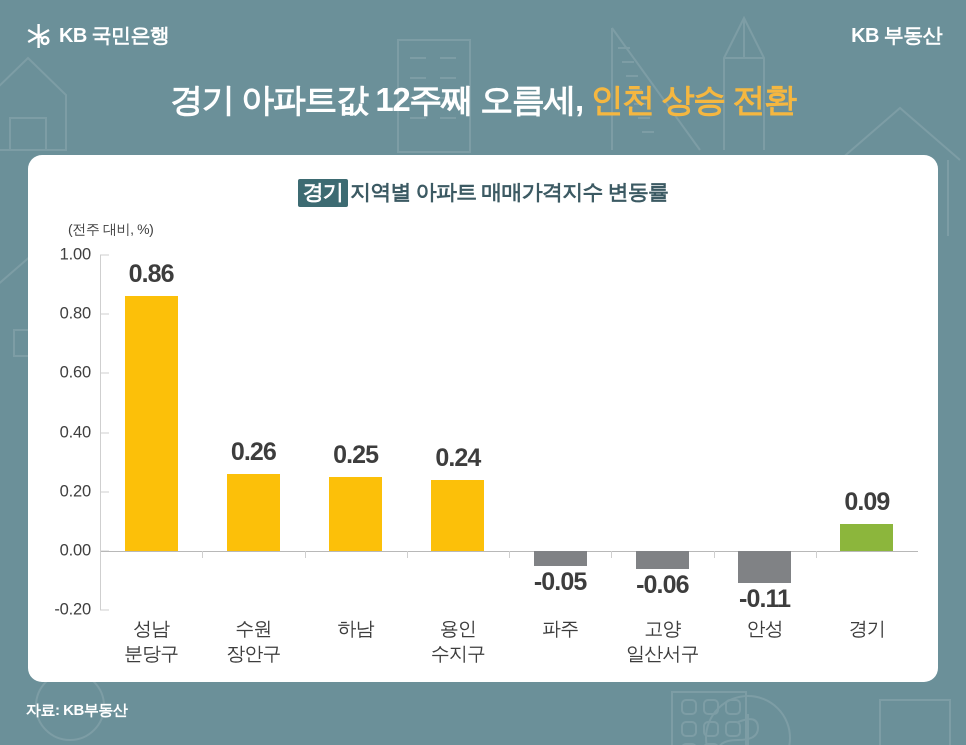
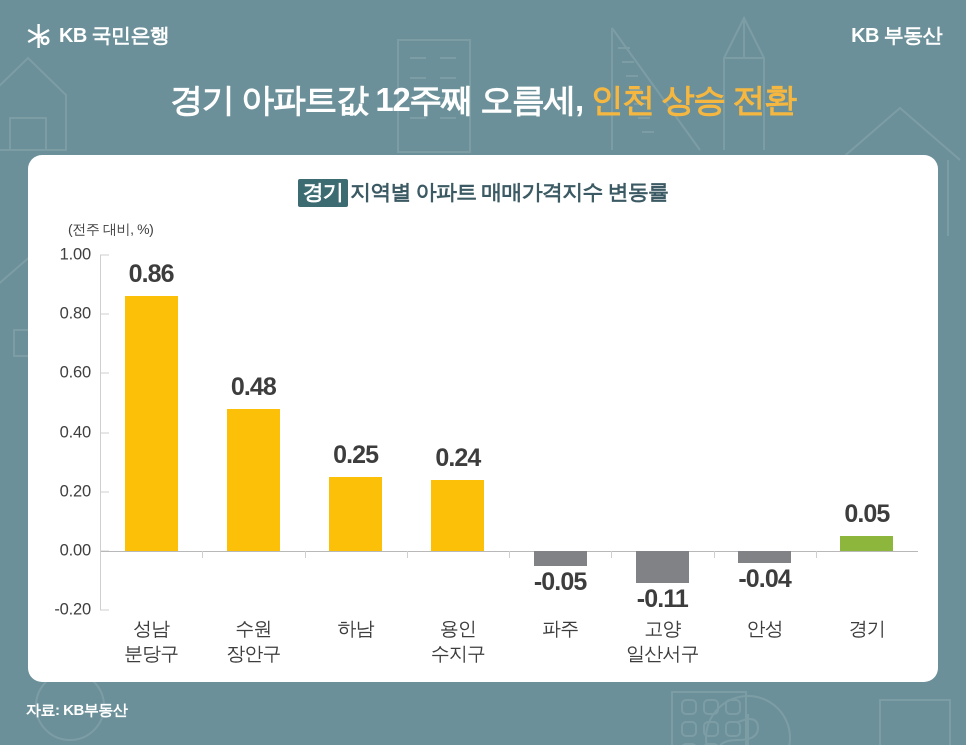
수원 장안구: 0.26 -> 0.48
고양 일산서구: -0.06 -> -0.11
안성: -0.11 -> -0.04
경기: 0.09 -> 0.05
